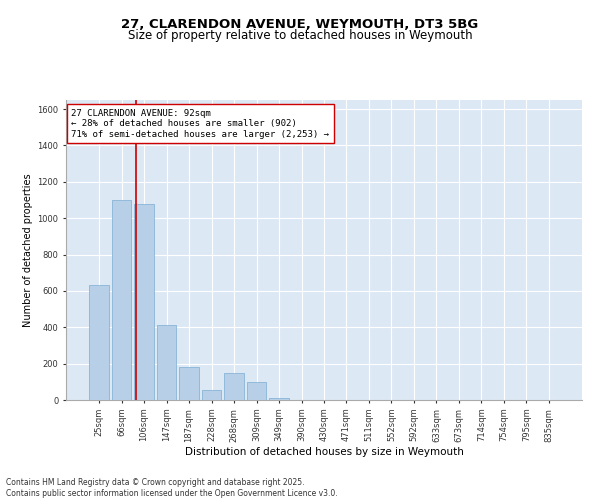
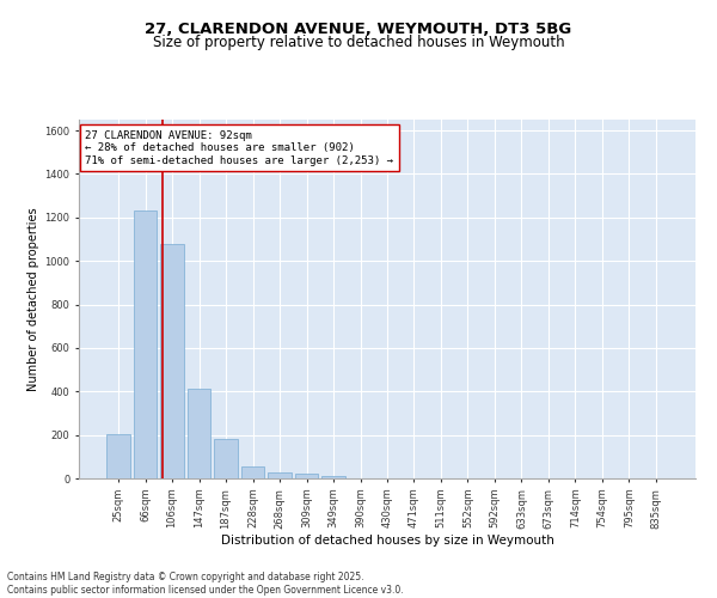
25sqm: 630 -> 200
66sqm: 1100 -> 1230
268sqm: 150 -> 30
309sqm: 100 -> 20
